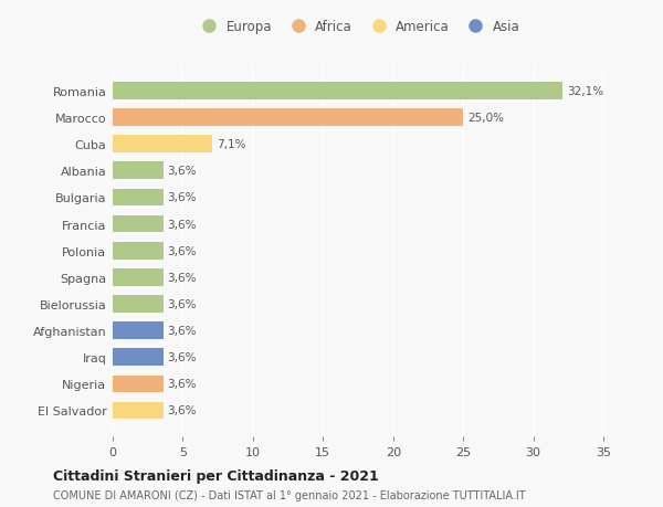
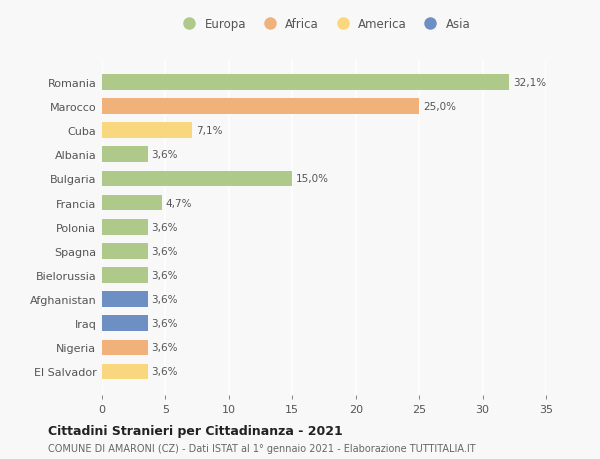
Bulgaria: 3,6% -> 15,0%
Francia: 3,6% -> 4,7%
